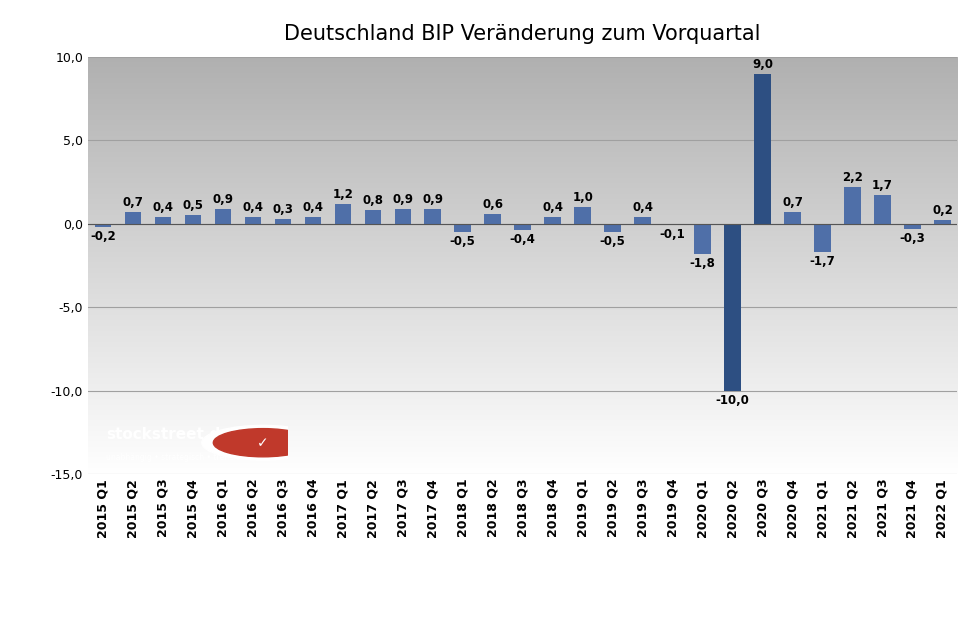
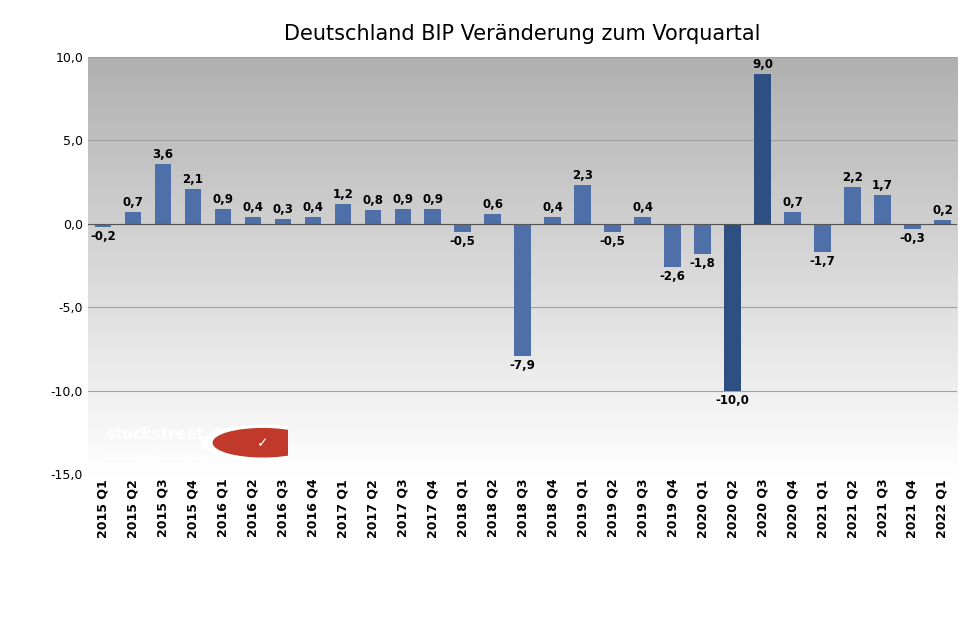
2015 Q3: 0,4 -> 3,6
2015 Q4: 0,5 -> 2,1
2018 Q3: -0,4 -> -7,9
2019 Q1: 1,0 -> 2,3
2019 Q4: -0,1 -> -2,6
